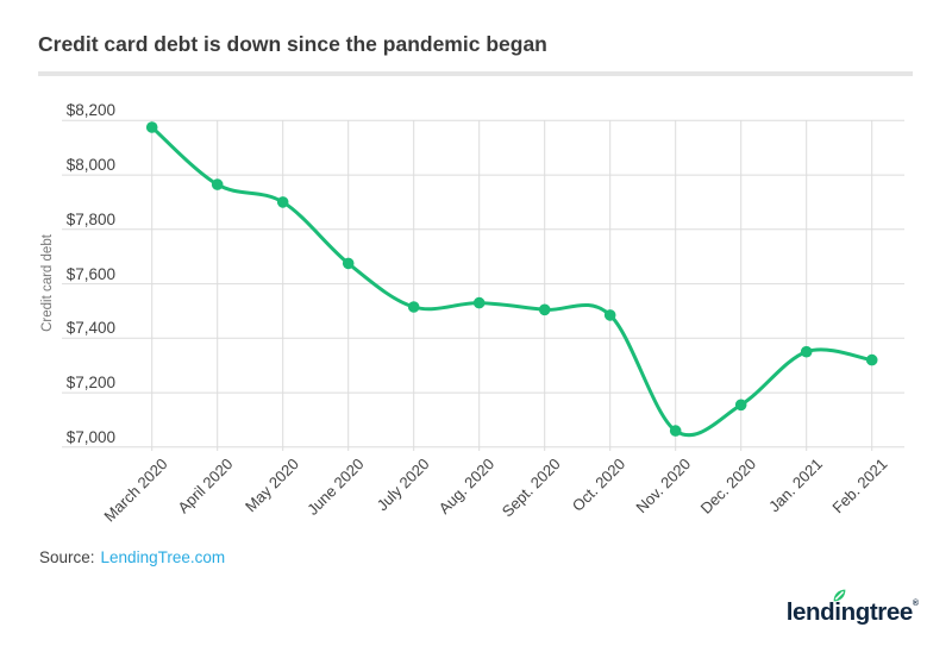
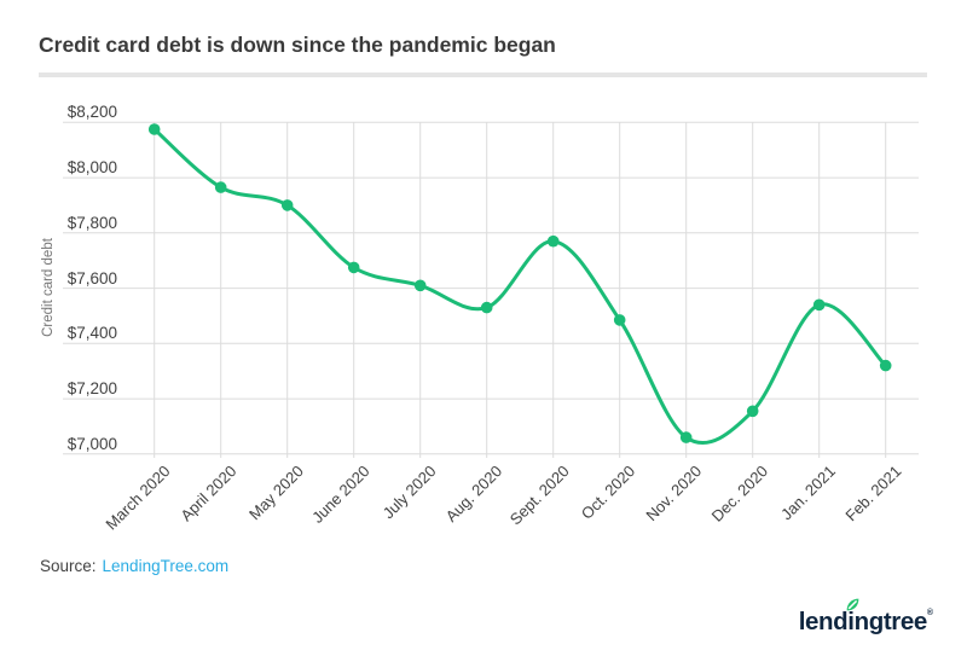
July 2020: $7520 -> $7610
Sept. 2020: $7500 -> $7770
Jan. 2021: $7350 -> $7540
